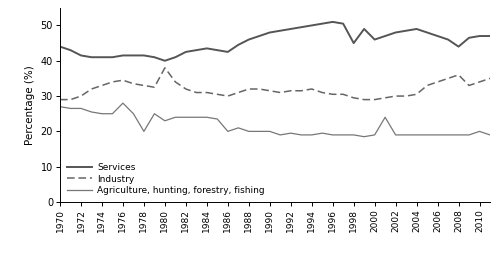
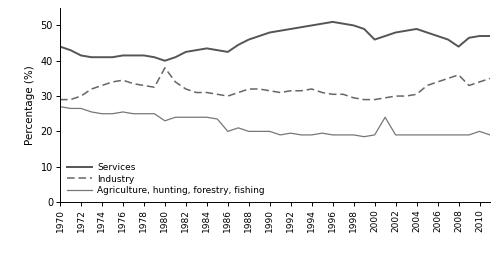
Agriculture, hunting, forestry, fishing/1976: 28.0 -> 25.5
Agriculture, hunting, forestry, fishing/1978: 20.0 -> 25.0
Services/1998: 45.0 -> 50.0
